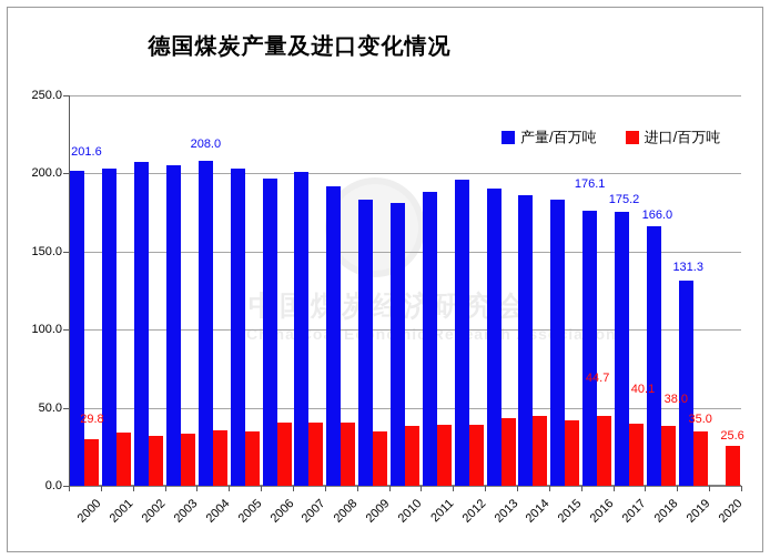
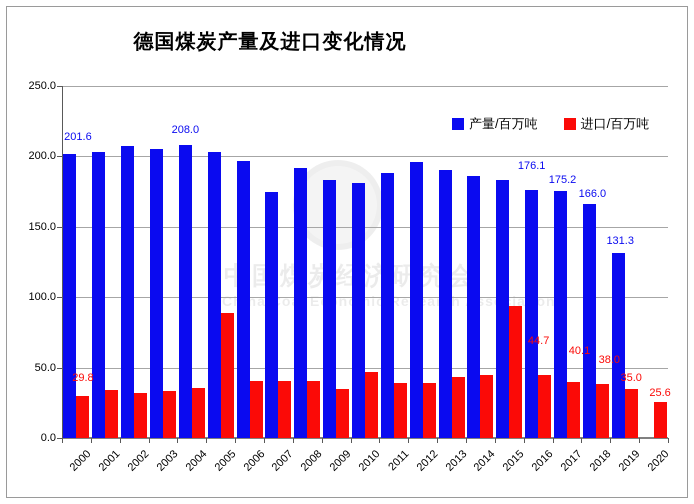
进口/百万吨/2005: 35 -> 89
产量/百万吨/2007: 201 -> 175
进口/百万吨/2010: 39 -> 47
进口/百万吨/2015: 42 -> 94
